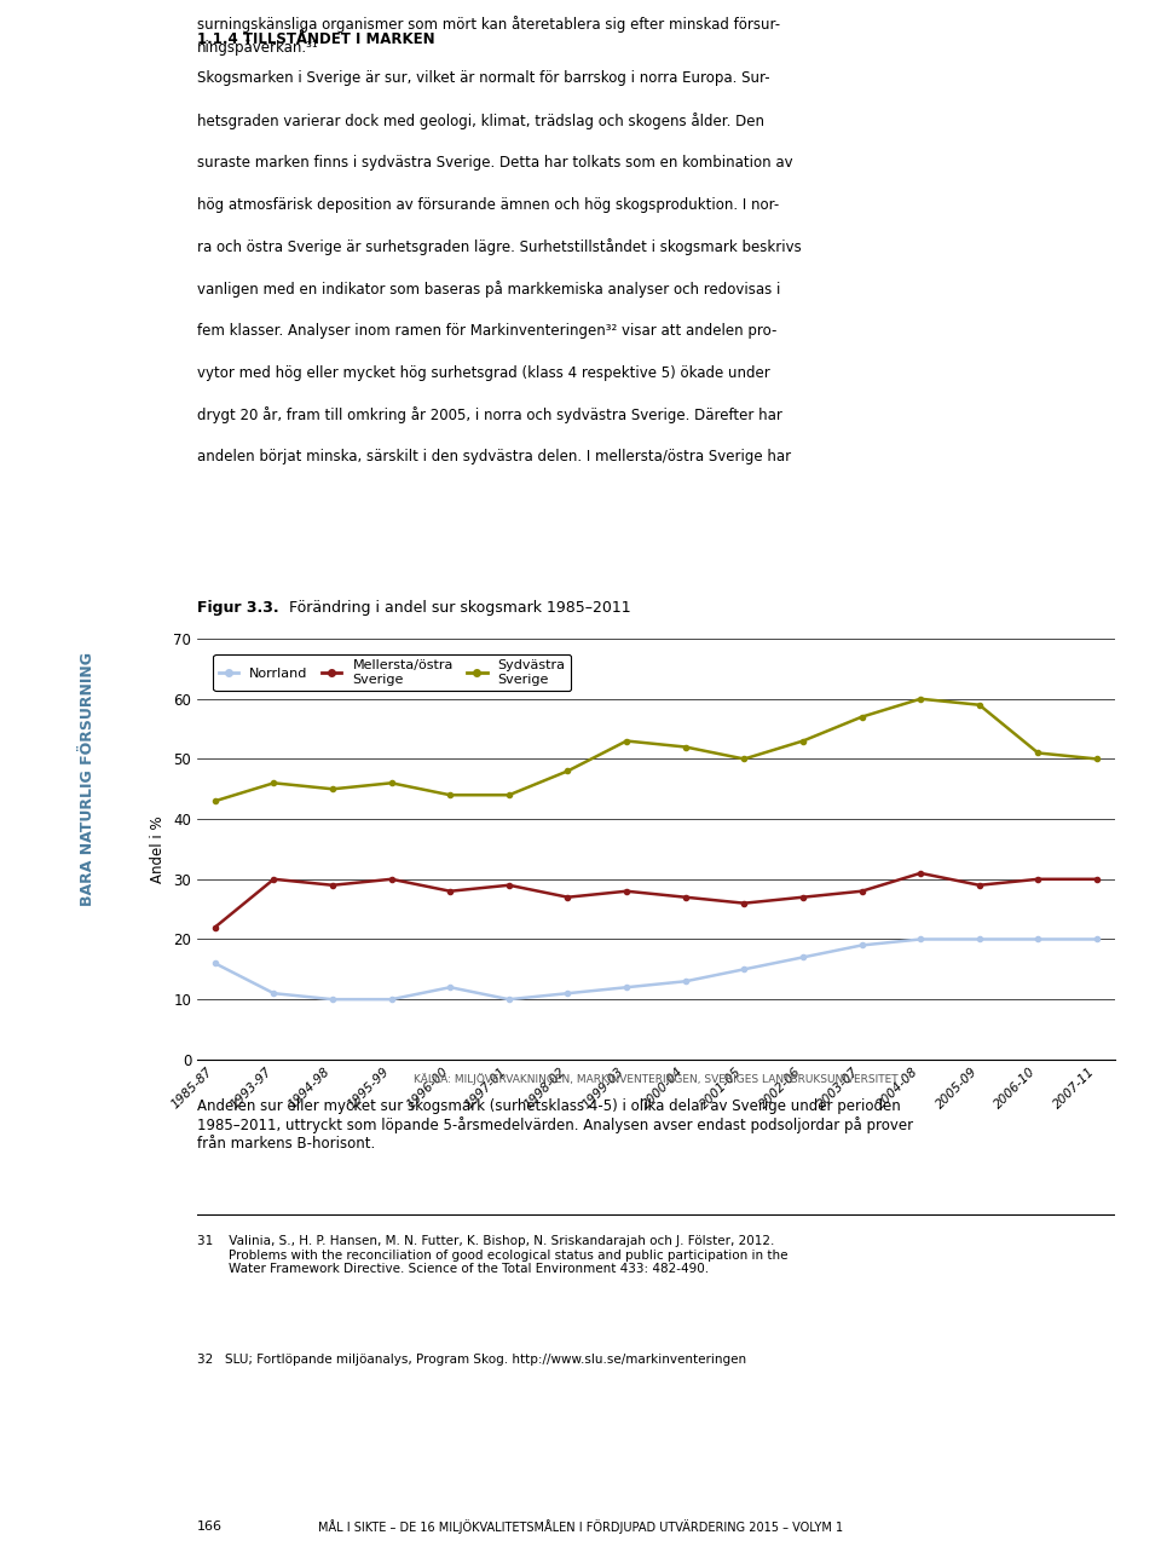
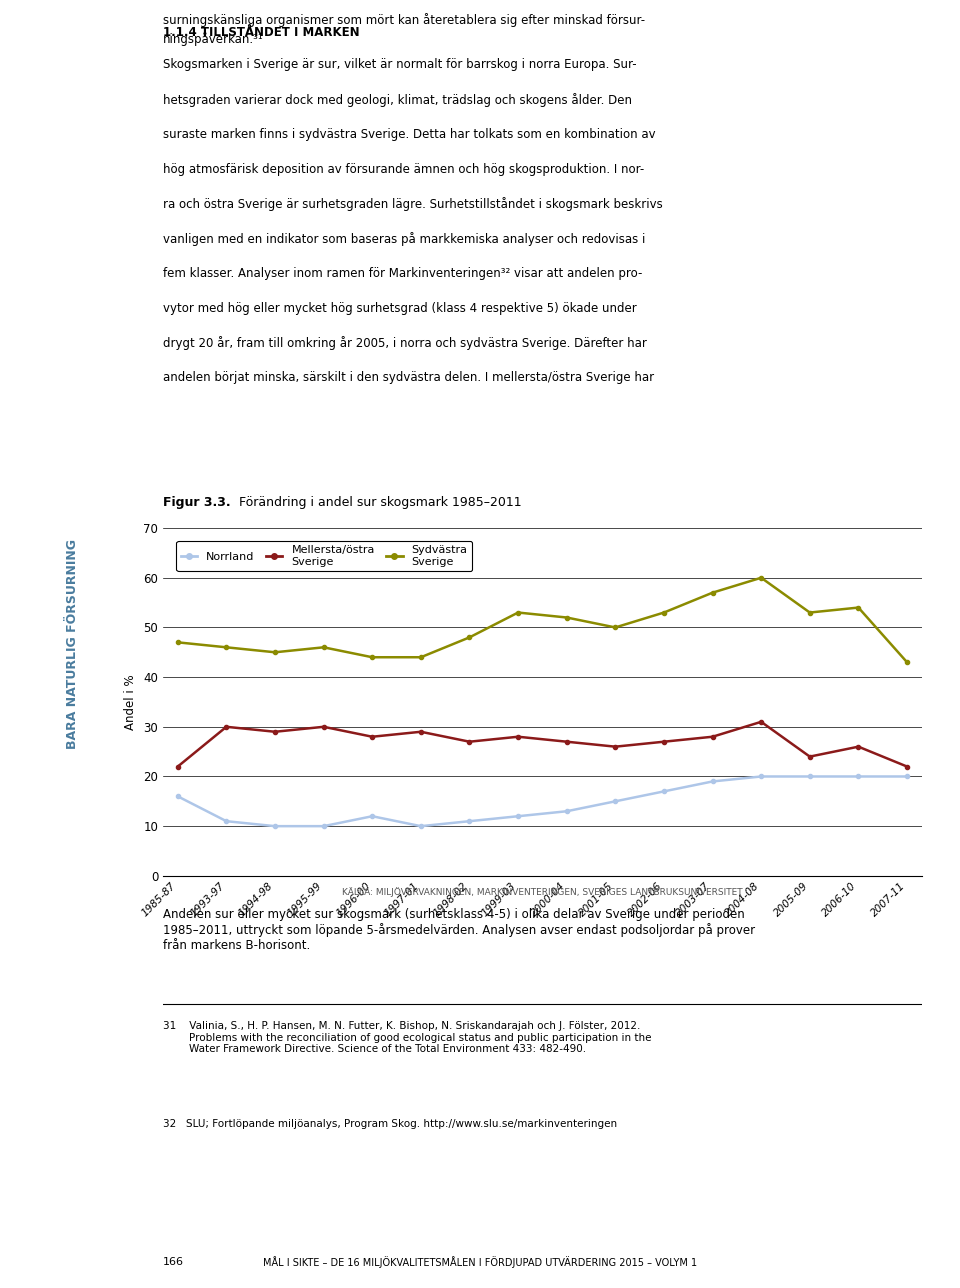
Sydvästra Sverige/1985-87: 43 -> 47
Mellersta/östra Sverige/2005-09: 29 -> 24
Sydvästra Sverige/2005-09: 59 -> 53
Mellersta/östra Sverige/2006-10: 30 -> 26
Sydvästra Sverige/2006-10: 51 -> 54
Mellersta/östra Sverige/2007-11: 30 -> 22
Sydvästra Sverige/2007-11: 50 -> 43
